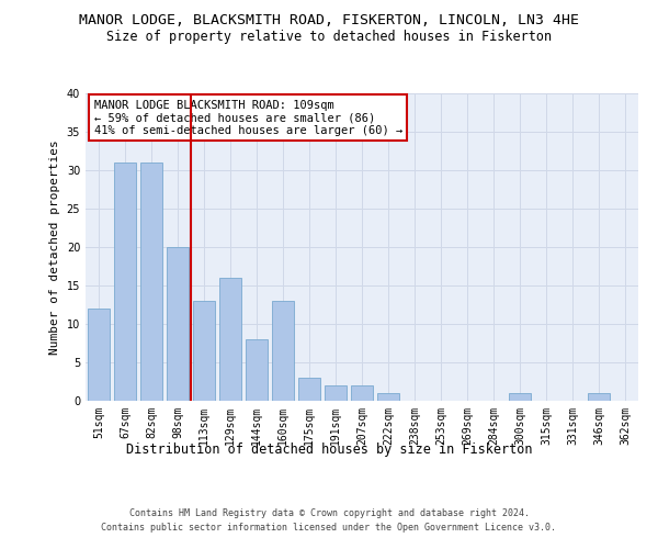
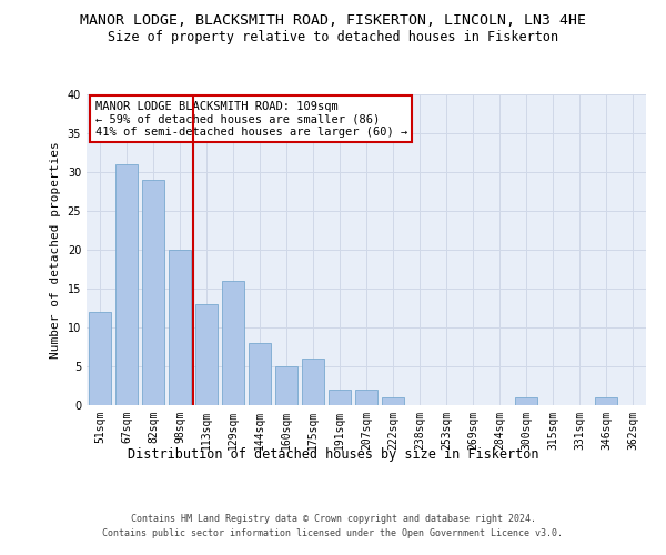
82sqm: 31 -> 29
160sqm: 13 -> 5
175sqm: 3 -> 6
